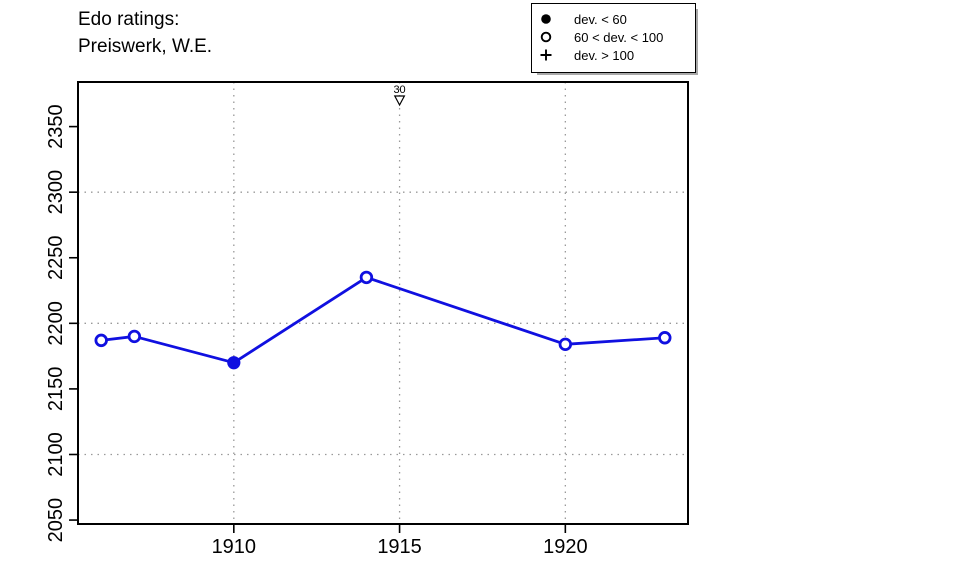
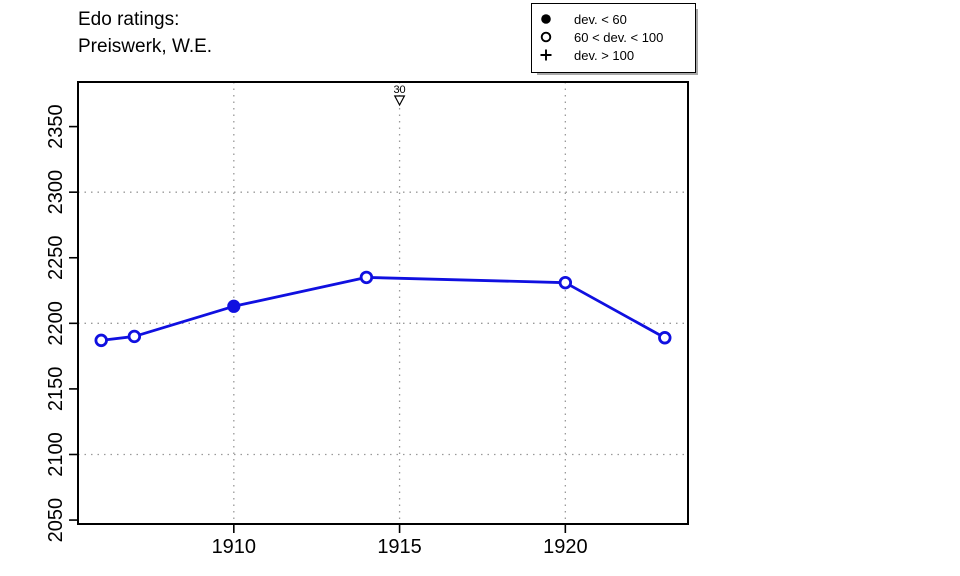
1910: 2170 -> 2213
1920: 2184 -> 2231
